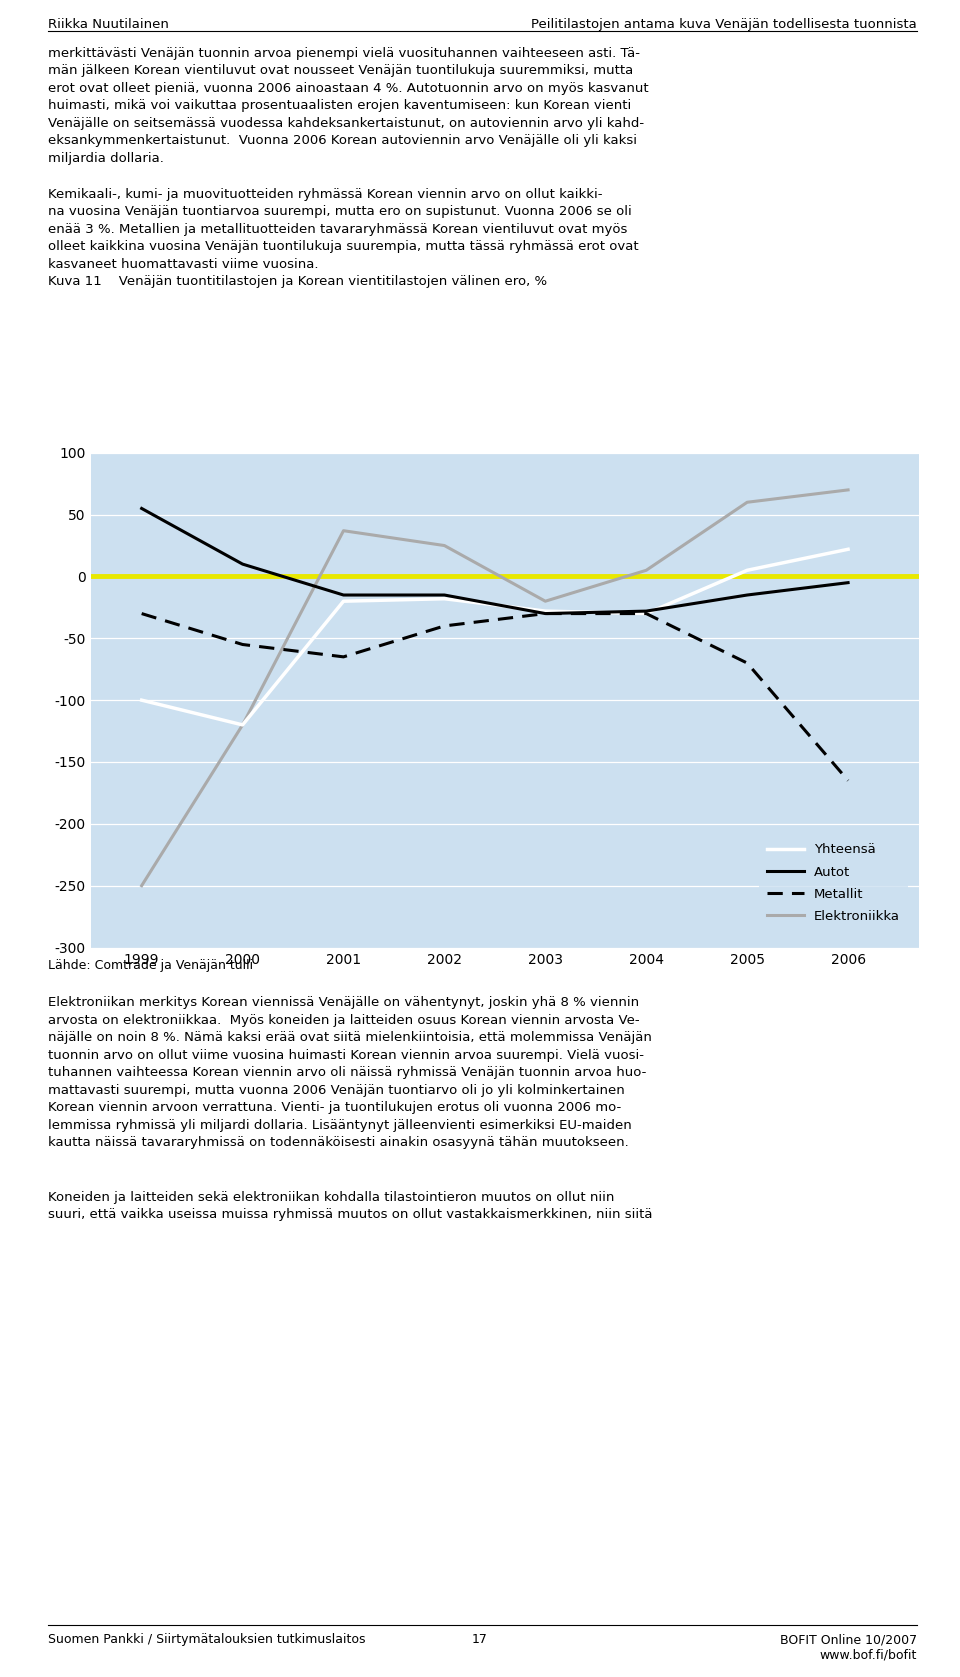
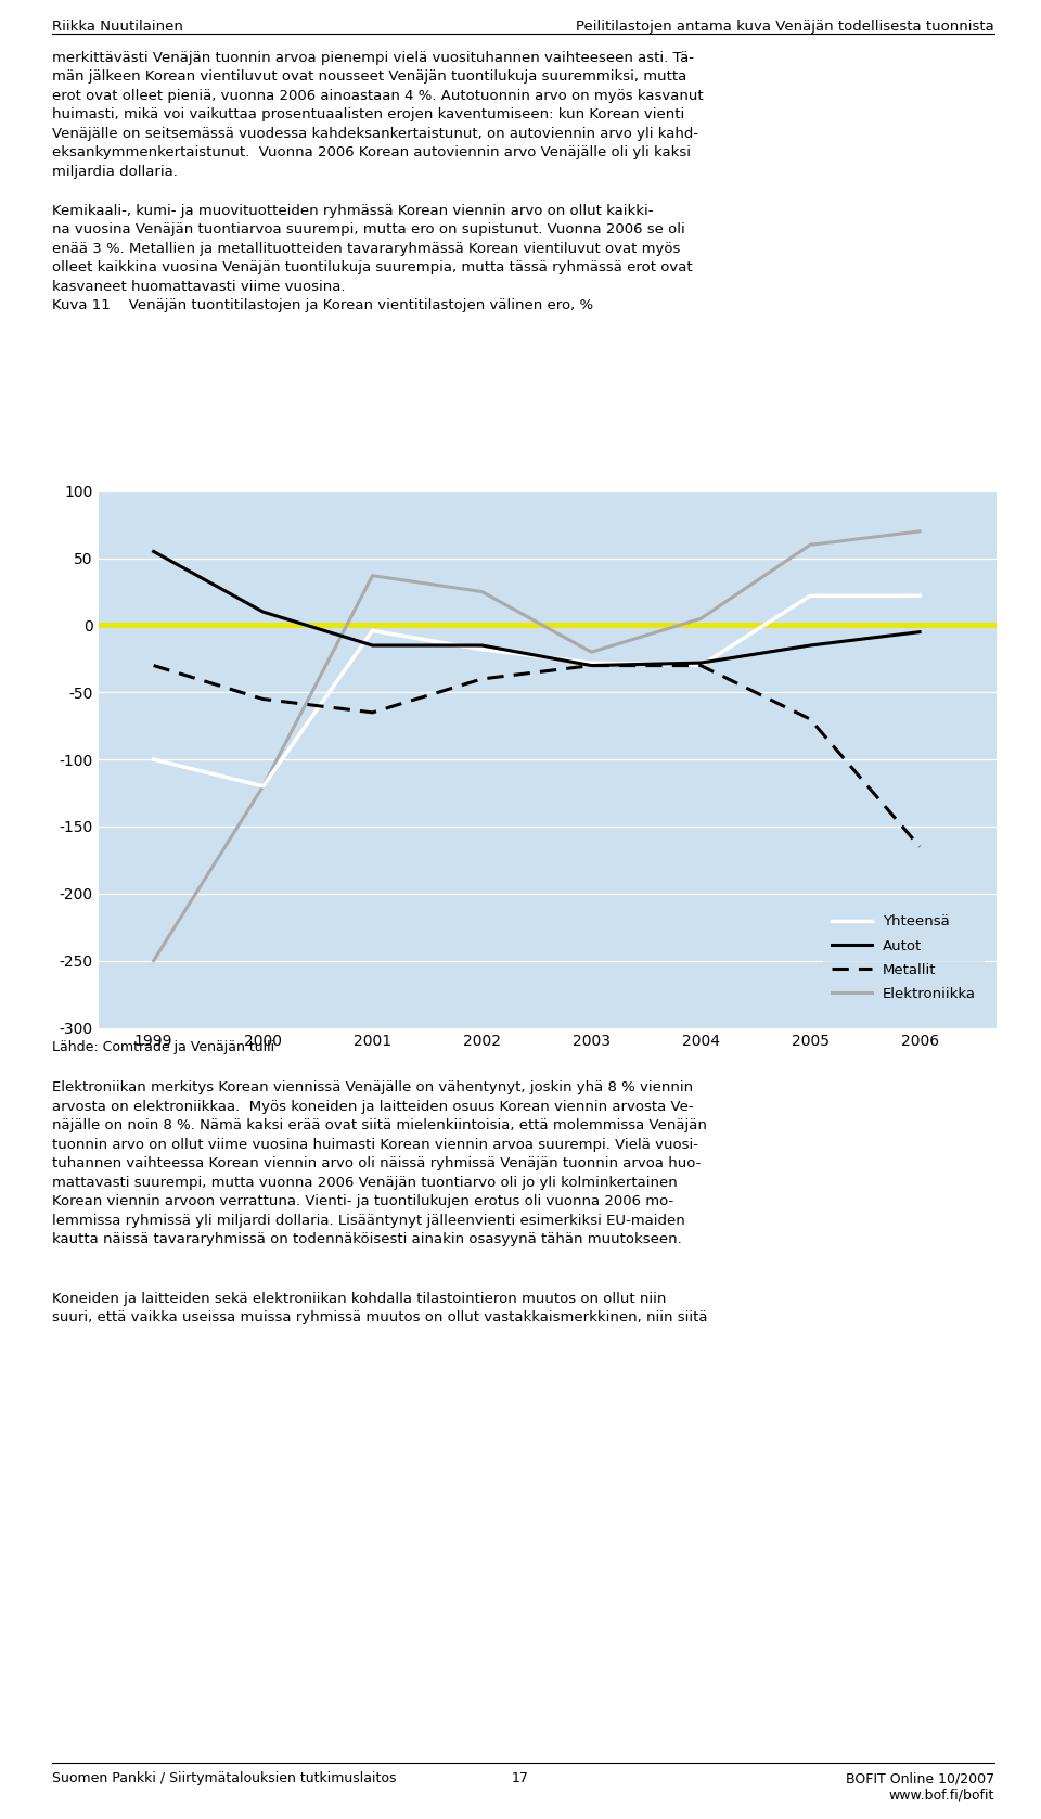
Yhteensä/2001: -20 -> -4
Yhteensä/2005: 5 -> 22
